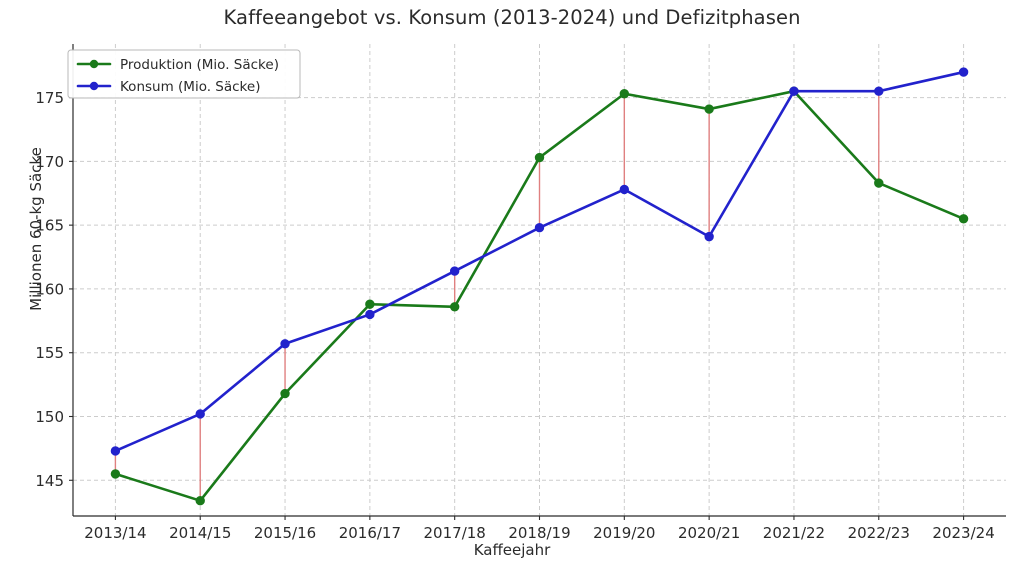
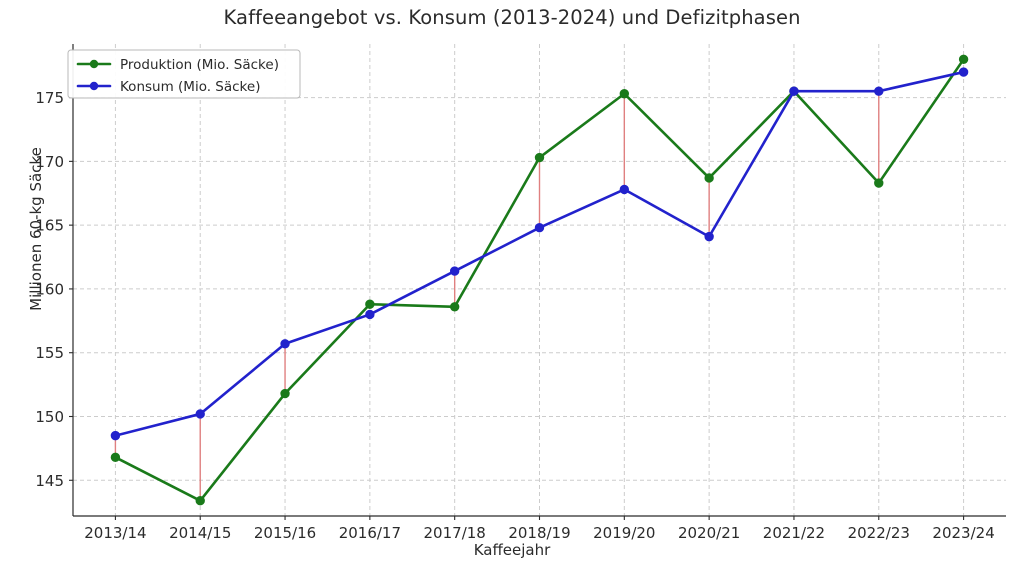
Produktion (Mio. Säcke)/2013/14: 145.5 -> 146.8
Konsum (Mio. Säcke)/2013/14: 147.3 -> 148.5
Produktion (Mio. Säcke)/2020/21: 174.1 -> 168.7
Produktion (Mio. Säcke)/2023/24: 165.5 -> 178.0
